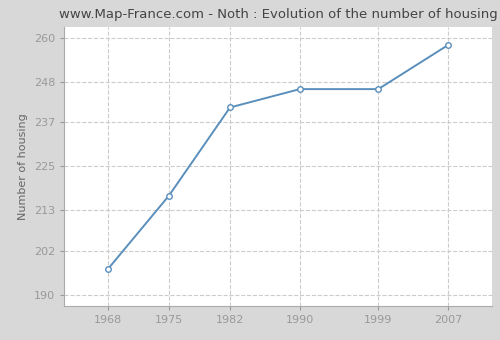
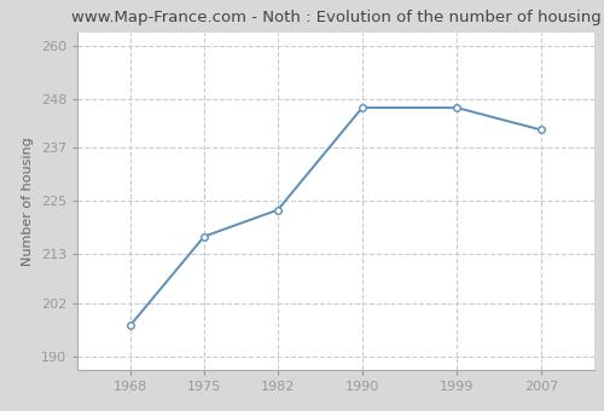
1982: 241 -> 223
2007: 258 -> 241
